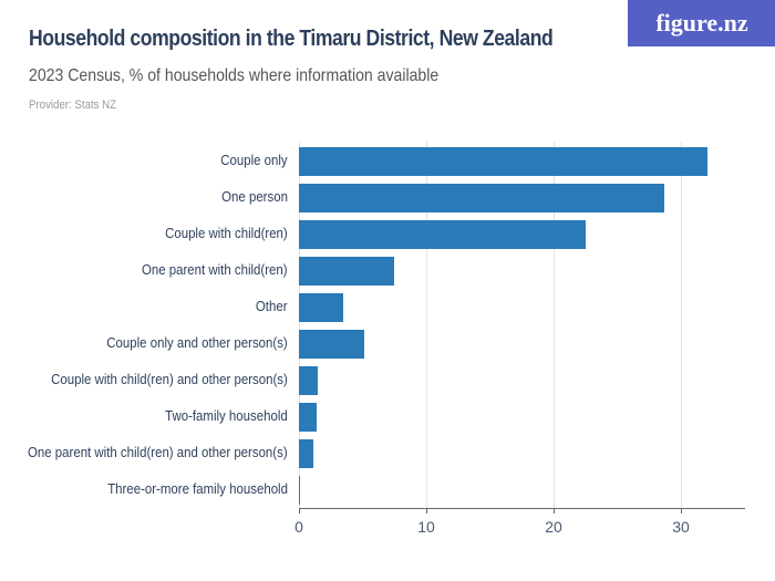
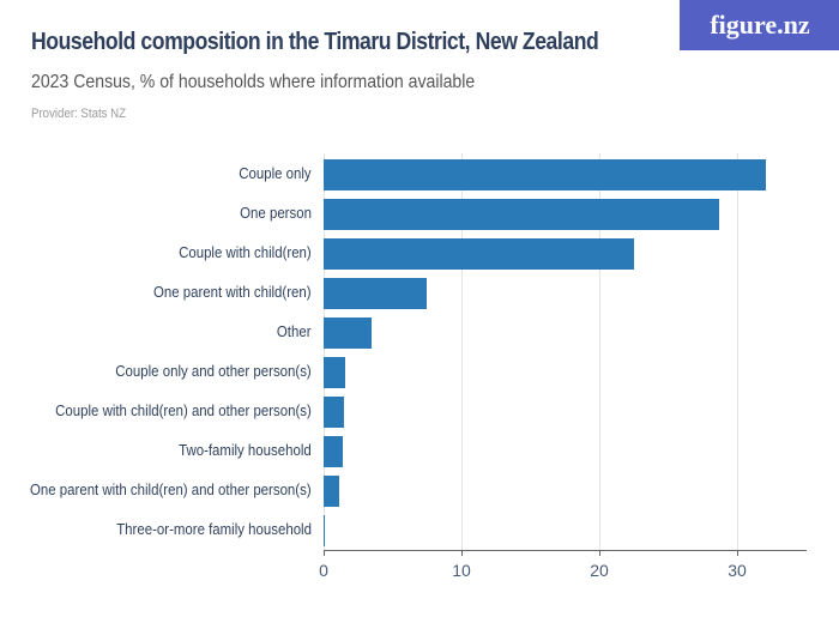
Couple only and other person(s): 5.1 -> 1.6
